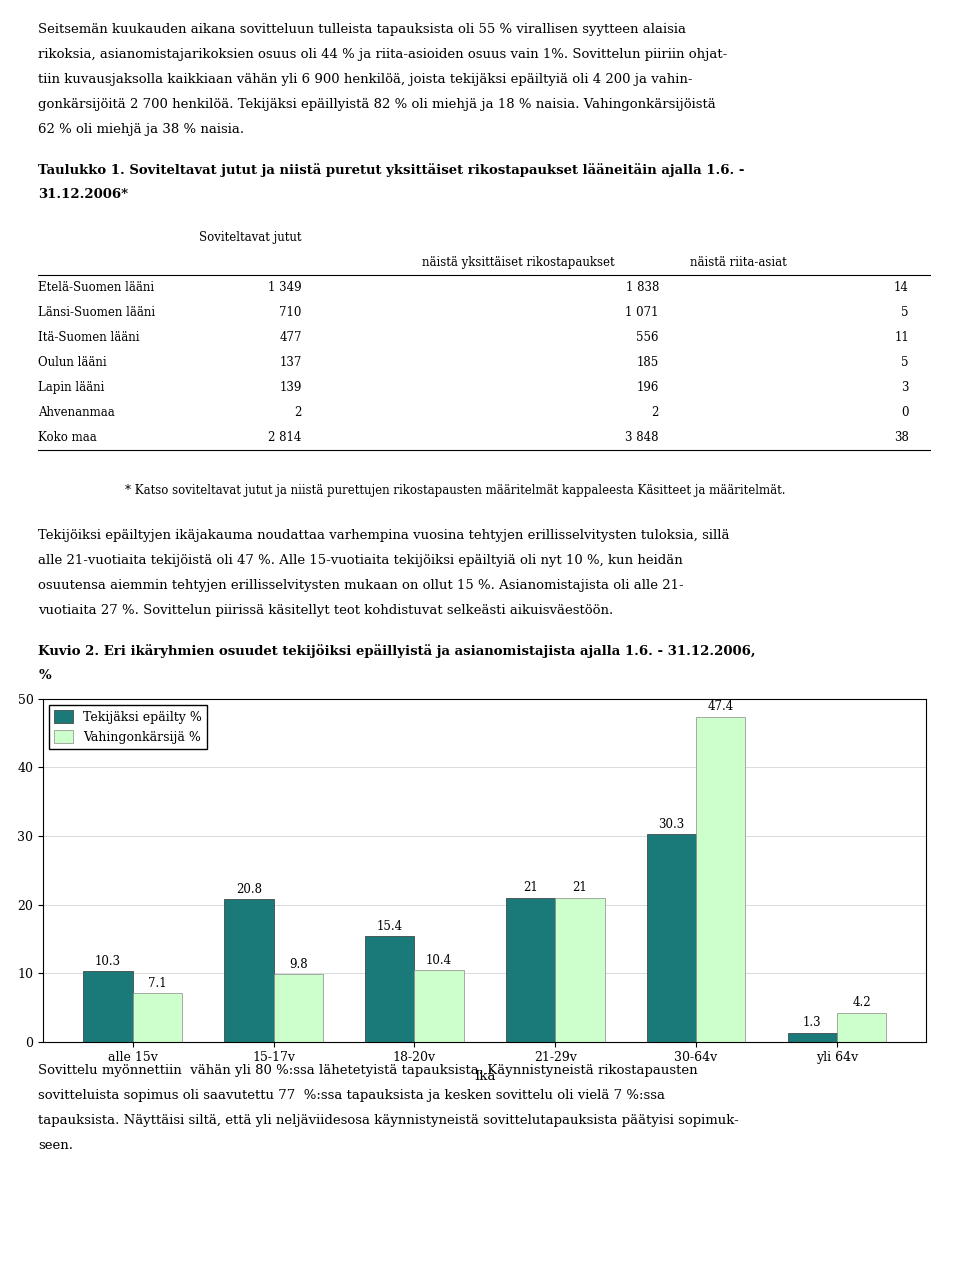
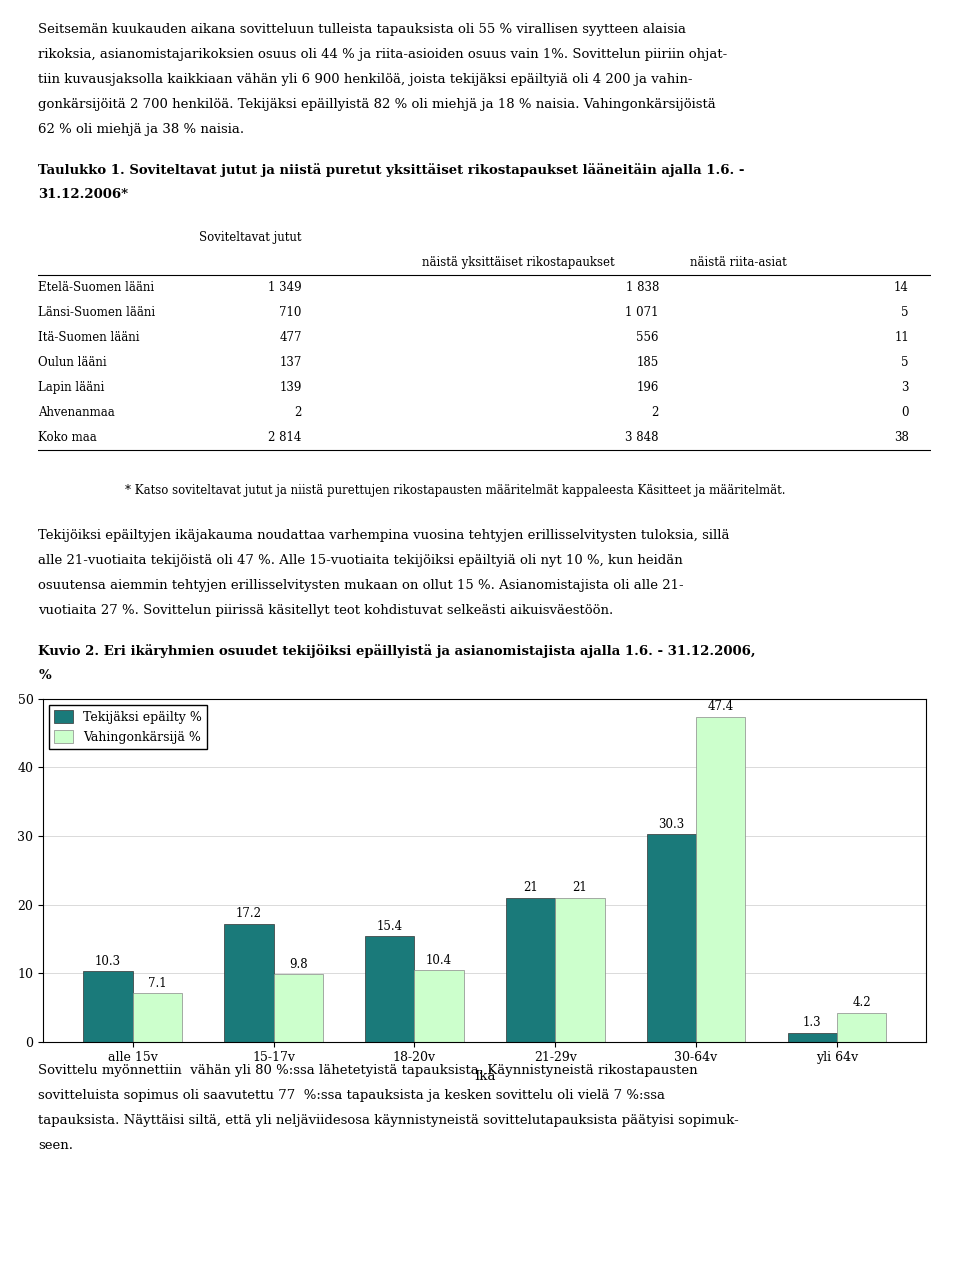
Tekijäksi epäilty %/15-17v: 20.8 -> 17.2
